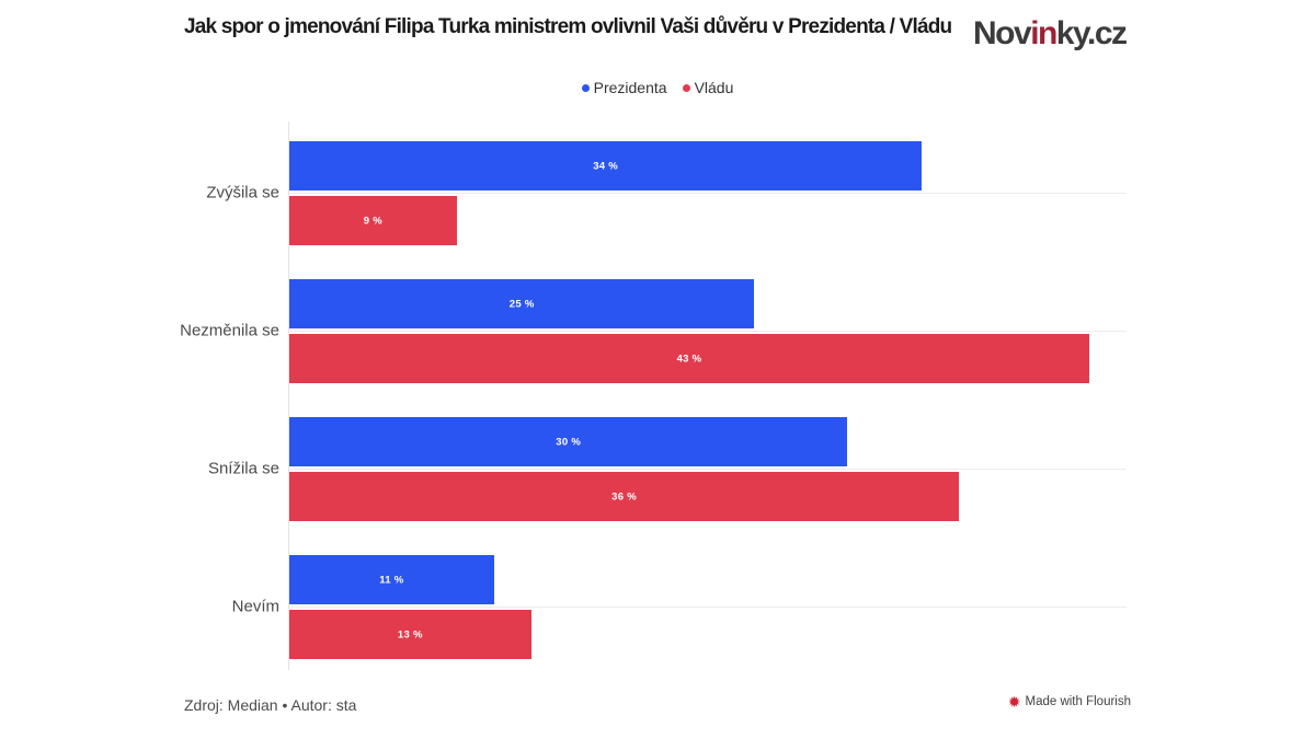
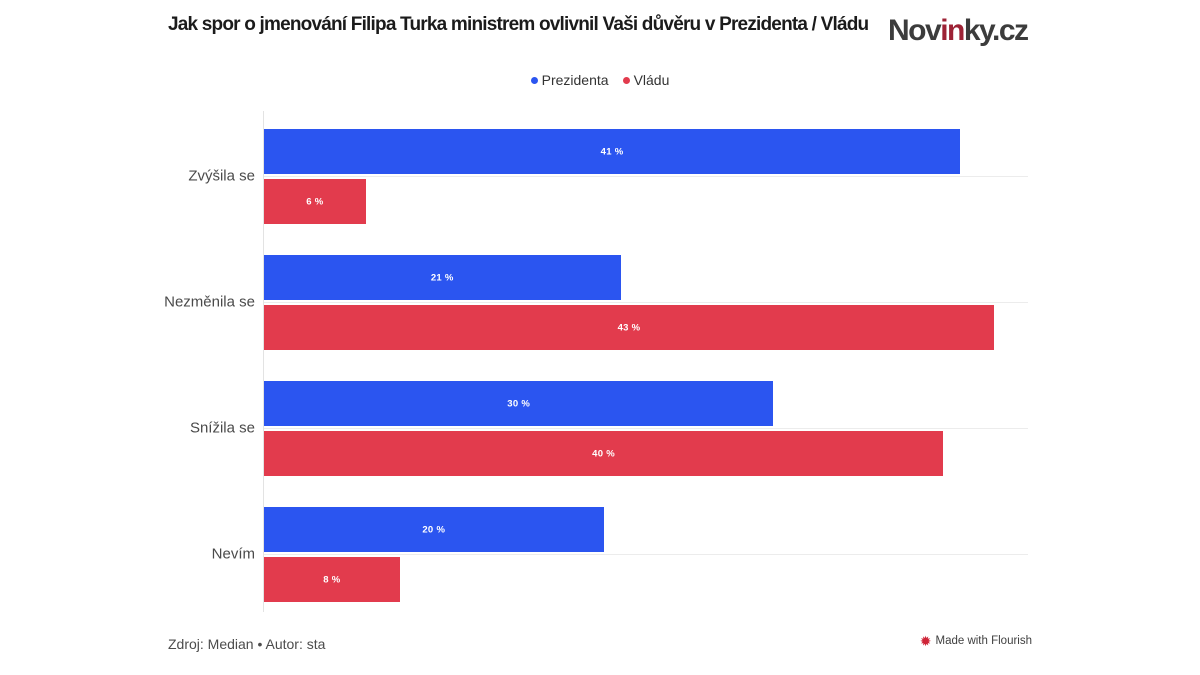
Prezidenta/Zvýšila se: 34 -> 41
Vládu/Zvýšila se: 9 -> 6
Prezidenta/Nezměnila se: 25 -> 21
Vládu/Snížila se: 36 -> 40
Prezidenta/Nevím: 11 -> 20
Vládu/Nevím: 13 -> 8
